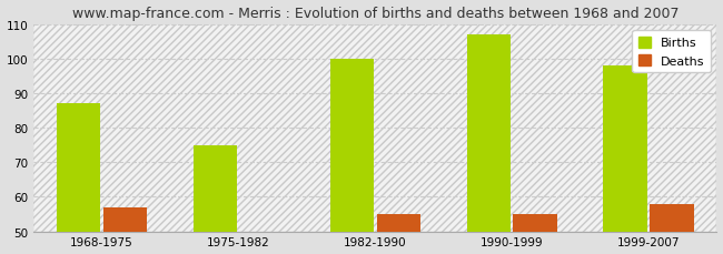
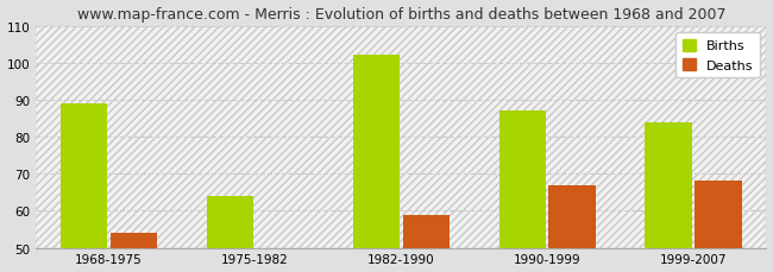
Births/1968-1975: 87 -> 89
Deaths/1968-1975: 57 -> 54
Births/1975-1982: 75 -> 64
Births/1982-1990: 100 -> 102
Deaths/1982-1990: 55 -> 59
Births/1990-1999: 107 -> 87
Deaths/1990-1999: 55 -> 67
Births/1999-2007: 98 -> 84
Deaths/1999-2007: 58 -> 68
